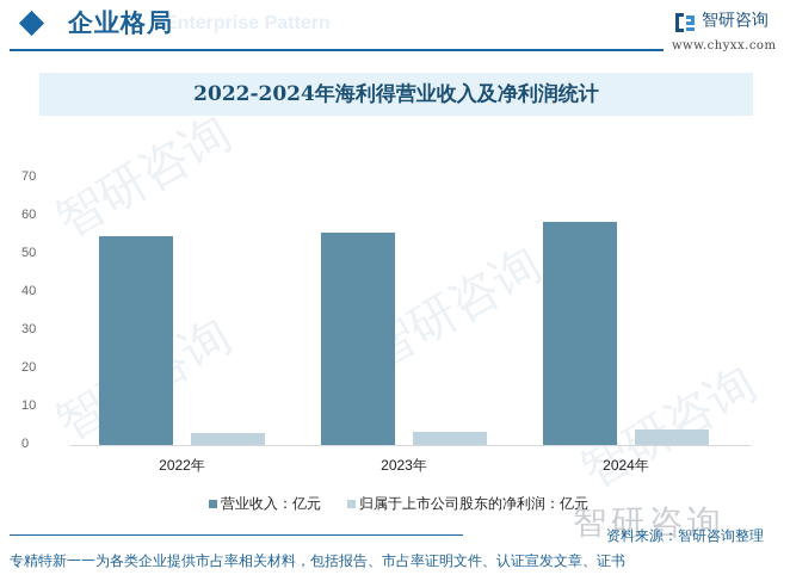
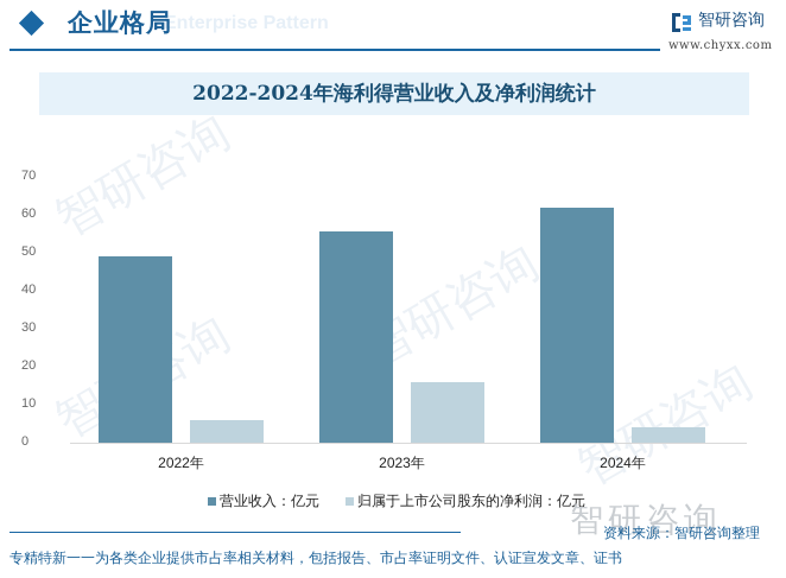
营业收入：亿元/2022年: 55 -> 49
归属于上市公司股东的净利润：亿元/2022年: 3 -> 6
归属于上市公司股东的净利润：亿元/2023年: 3 -> 16
营业收入：亿元/2024年: 58 -> 62
